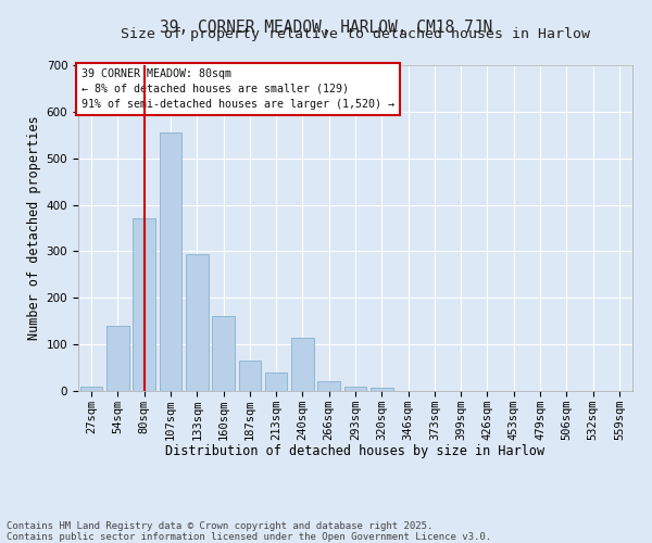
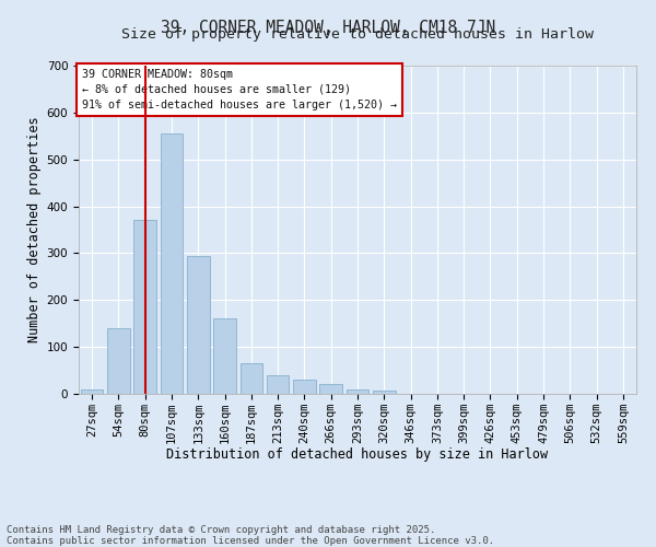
240sqm: 115 -> 30
